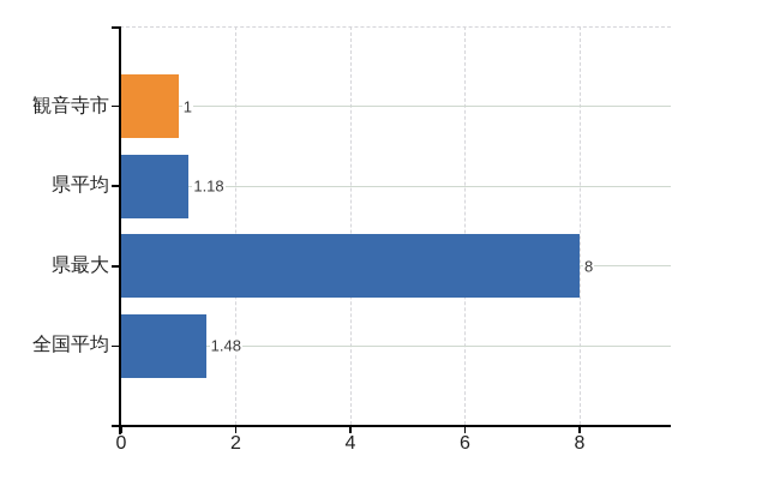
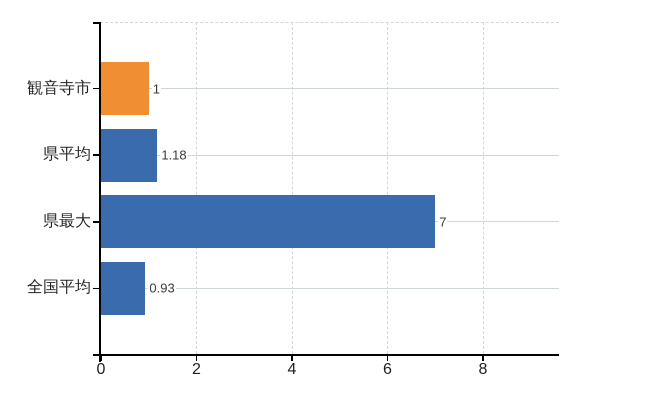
県最大: 8 -> 7
全国平均: 1.48 -> 0.93
